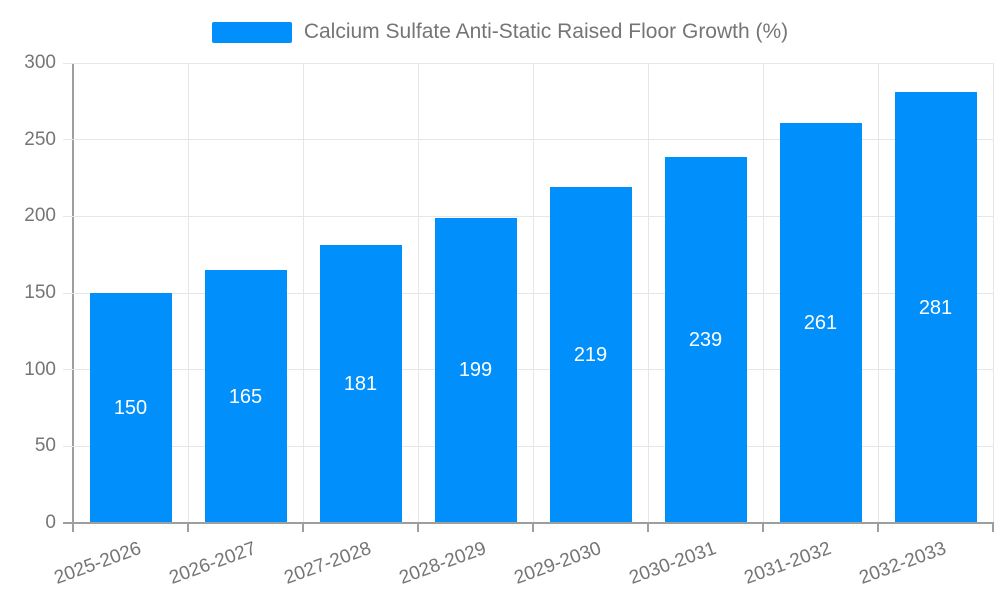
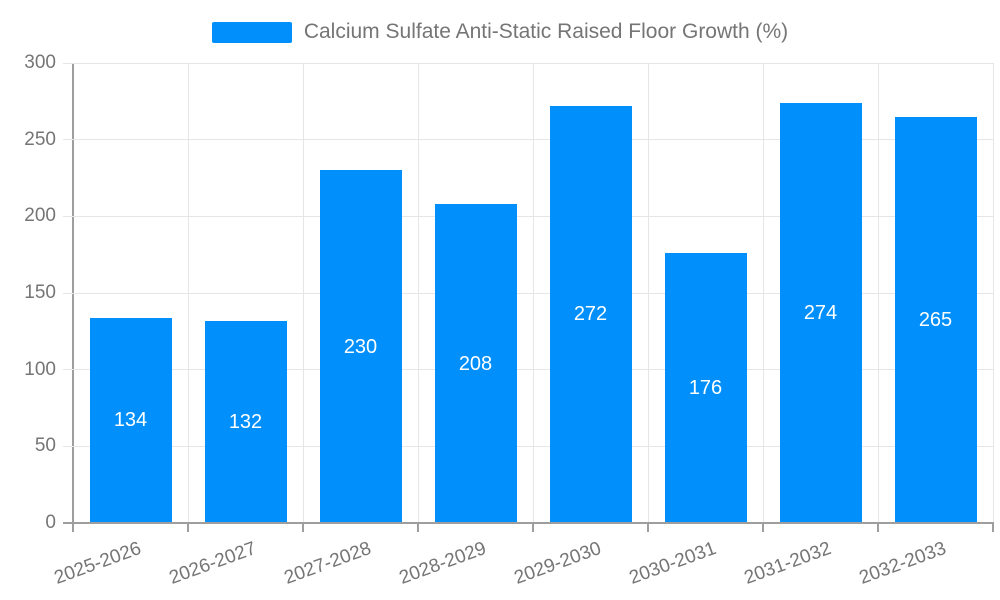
2025-2026: 150 -> 134
2026-2027: 165 -> 132
2027-2028: 181 -> 230
2028-2029: 199 -> 208
2029-2030: 219 -> 272
2030-2031: 239 -> 176
2031-2032: 261 -> 274
2032-2033: 281 -> 265
